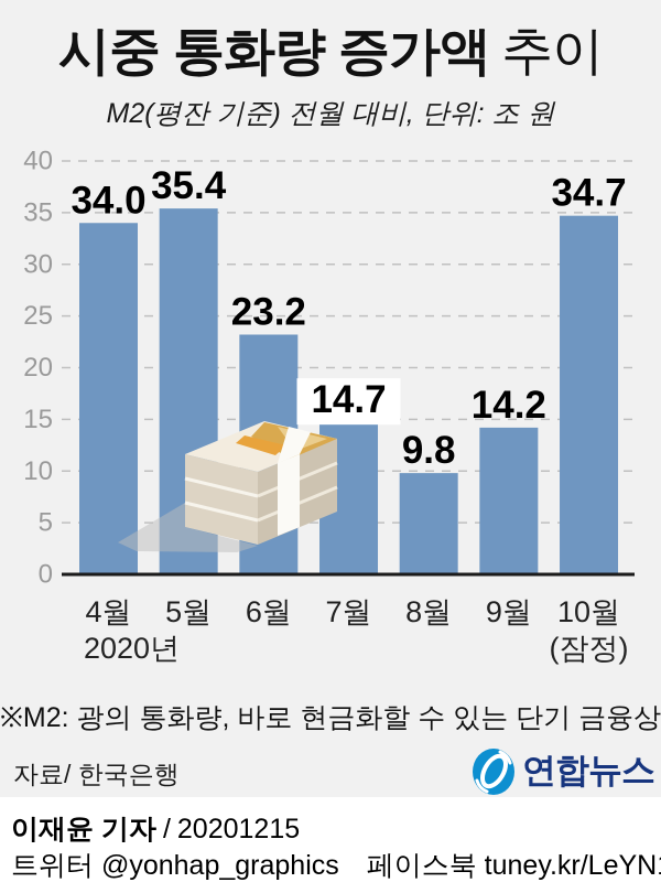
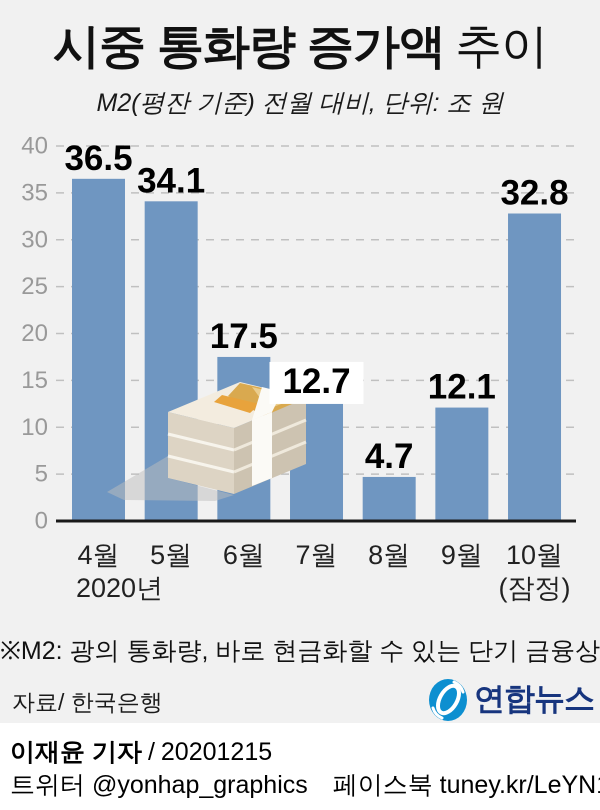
4월: 34.0 -> 36.5
5월: 35.4 -> 34.1
6월: 23.2 -> 17.5
7월: 14.7 -> 12.7
8월: 9.8 -> 4.7
9월: 14.2 -> 12.1
10월: 34.7 -> 32.8
